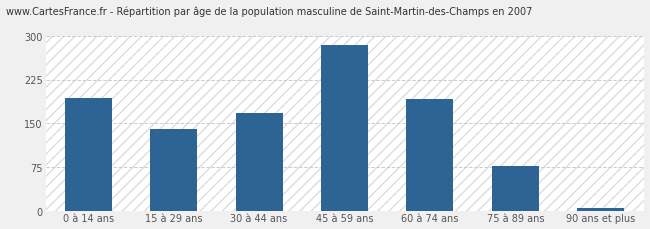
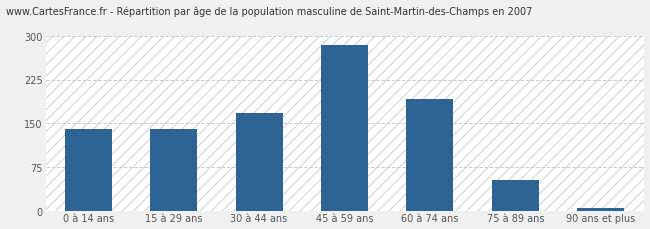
0 à 14 ans: 193 -> 140
75 à 89 ans: 77 -> 52
